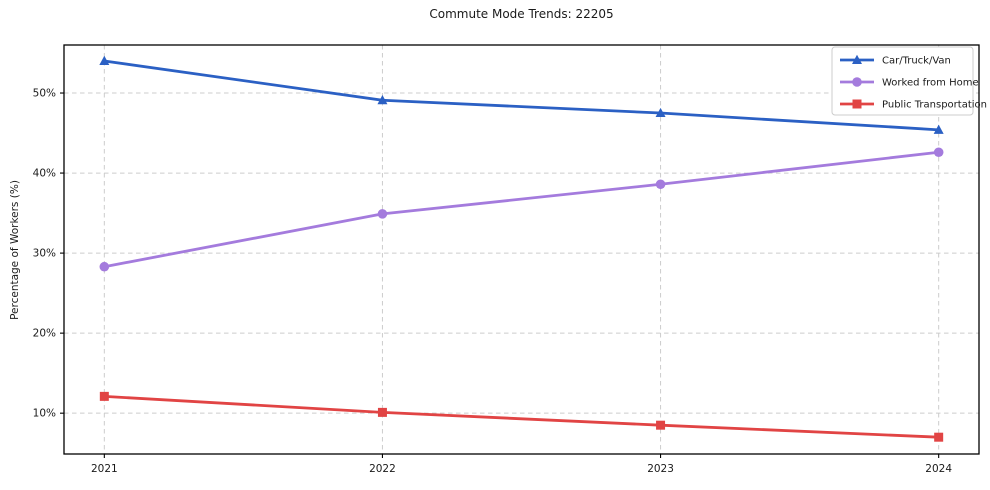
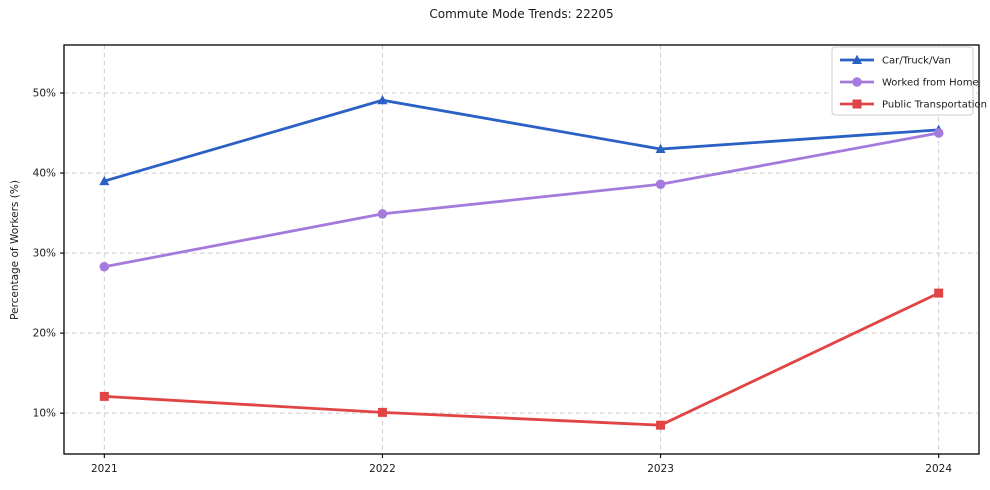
Car/Truck/Van/2021: 54% -> 39%
Car/Truck/Van/2023: 48% -> 43%
Worked from Home/2024: 43% -> 45%
Public Transportation/2024: 7% -> 25%
